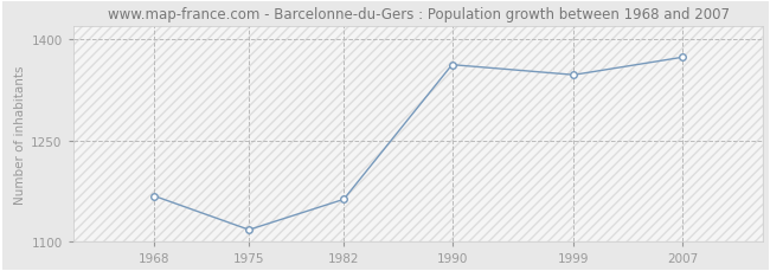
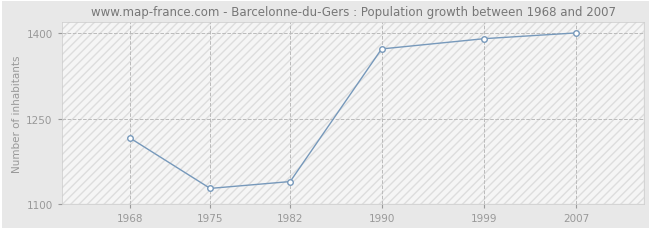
1968: 1168 -> 1216
1975: 1118 -> 1128
1982: 1163 -> 1140
1990: 1362 -> 1372
1999: 1347 -> 1390
2007: 1373 -> 1400
